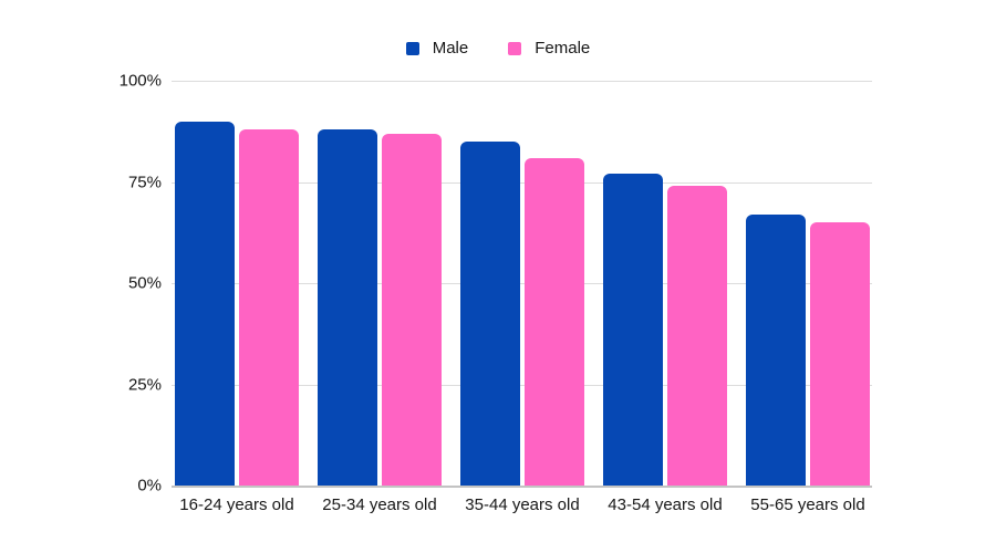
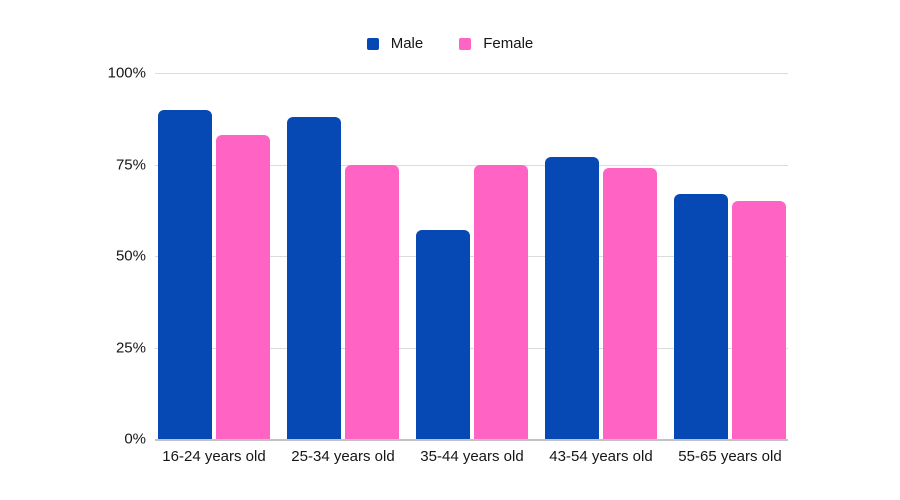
Female/16-24 years old: 88% -> 83%
Female/25-34 years old: 87% -> 75%
Male/35-44 years old: 85% -> 57%
Female/35-44 years old: 81% -> 75%
